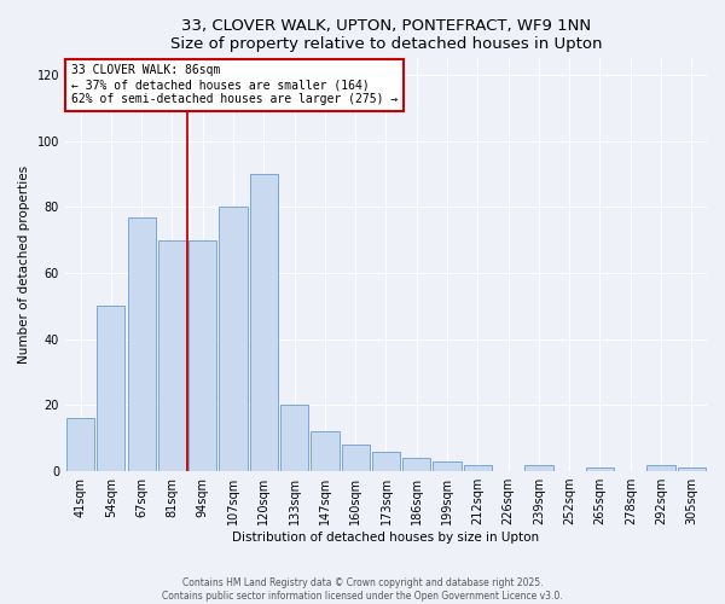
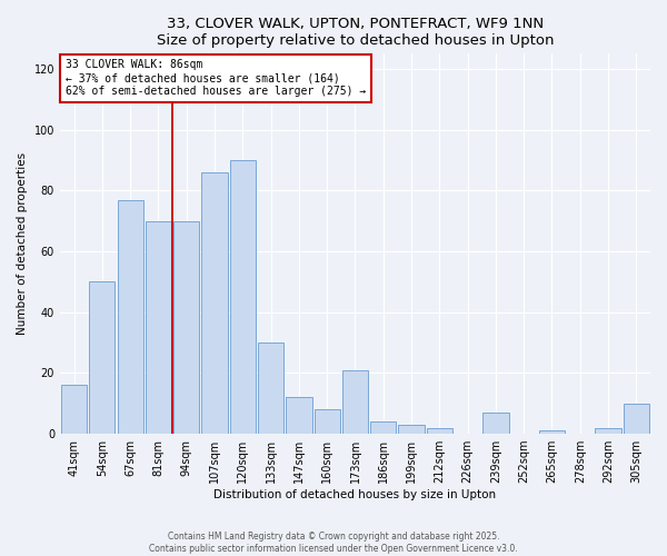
107sqm: 80 -> 86
133sqm: 20 -> 30
173sqm: 6 -> 21
239sqm: 2 -> 7
305sqm: 1 -> 10
